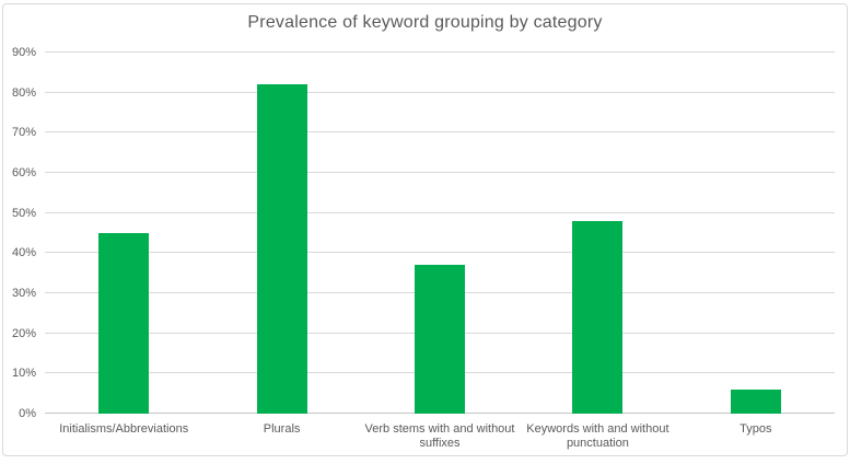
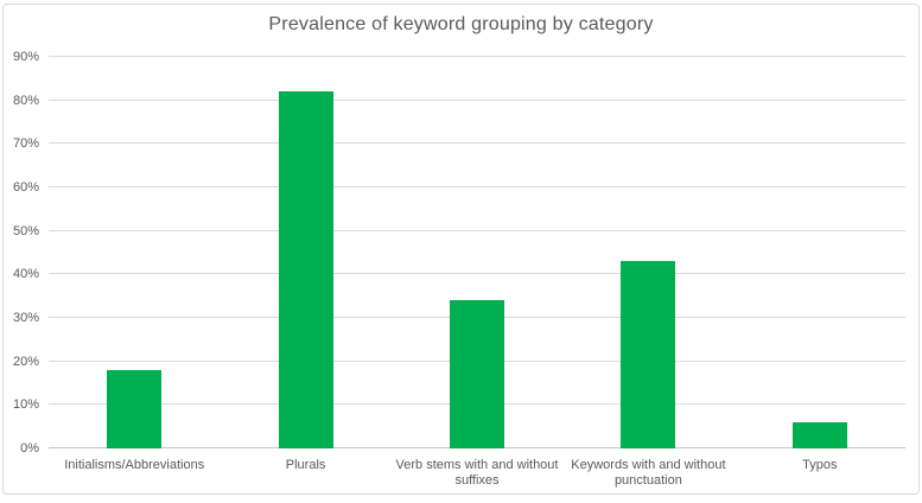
Initialisms/Abbreviations: 45% -> 18%
Verb stems with and without suffixes: 37% -> 34%
Keywords with and without punctuation: 48% -> 43%
